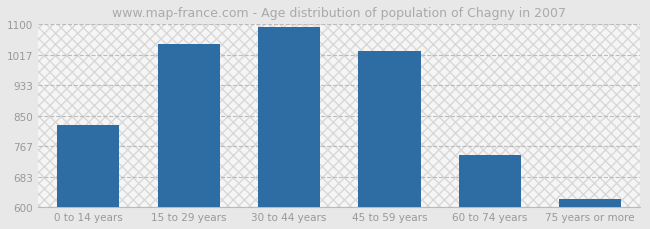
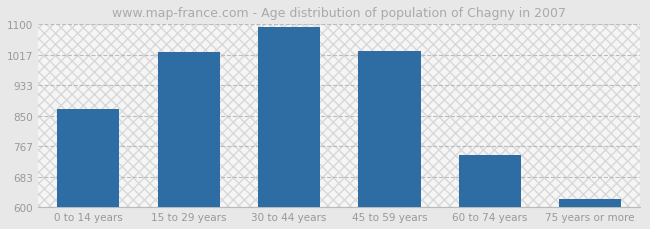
0 to 14 years: 825 -> 868
15 to 29 years: 1045 -> 1025
